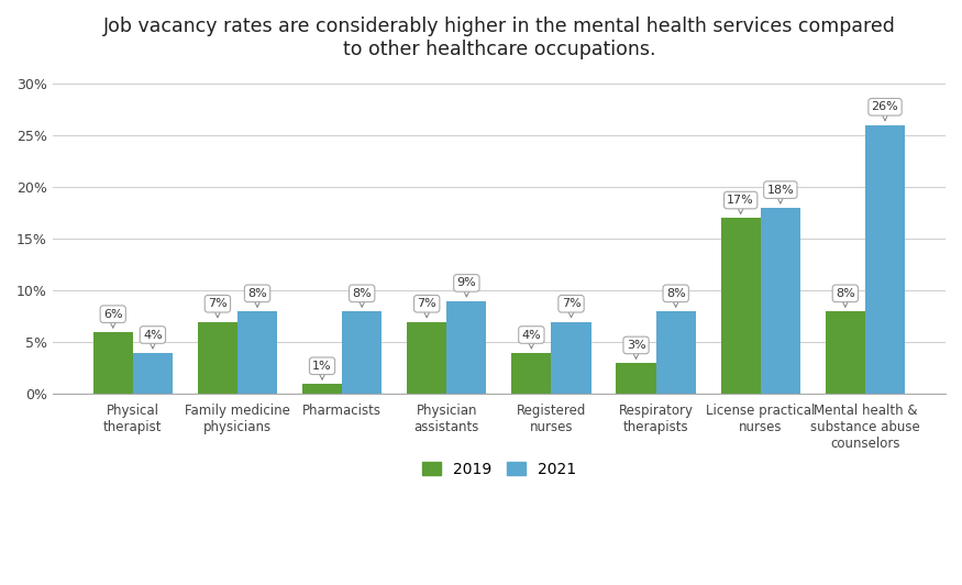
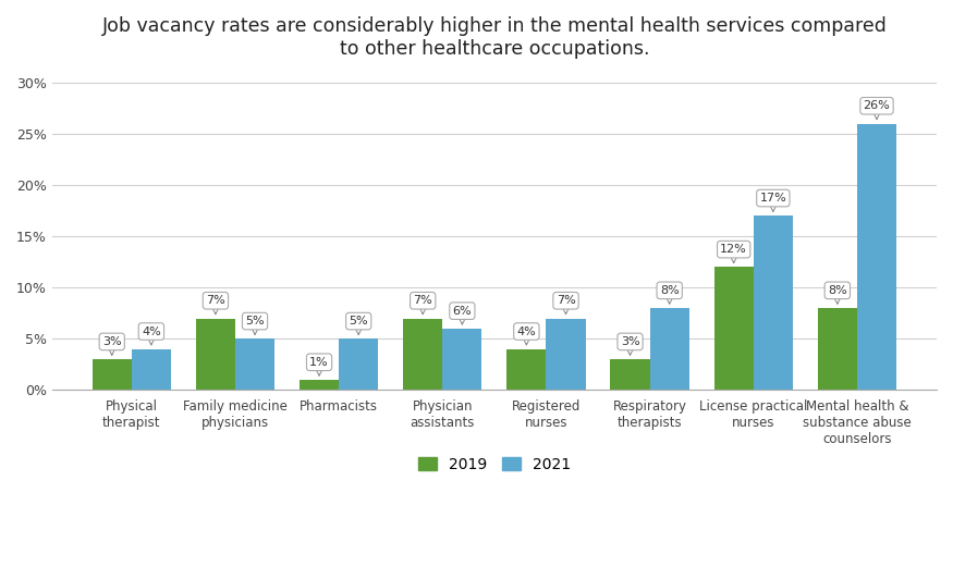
2019/Physical therapist: 6% -> 3%
2021/Family medicine physicians: 8% -> 5%
2021/Pharmacists: 8% -> 5%
2021/Physician assistants: 9% -> 6%
2019/License practical nurses: 17% -> 12%
2021/License practical nurses: 18% -> 17%
